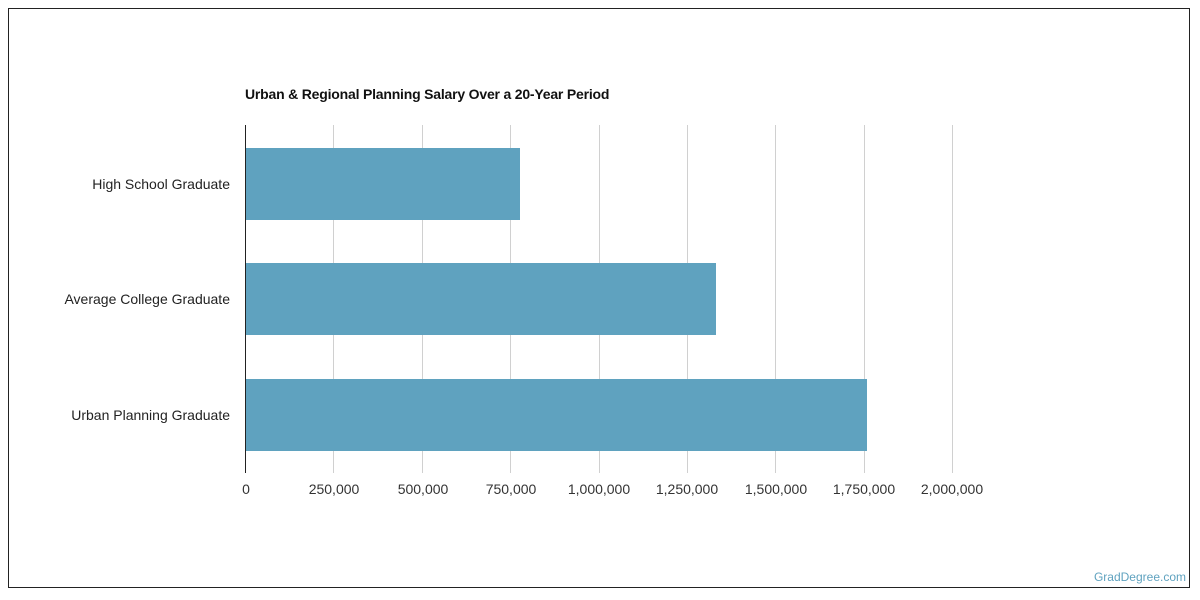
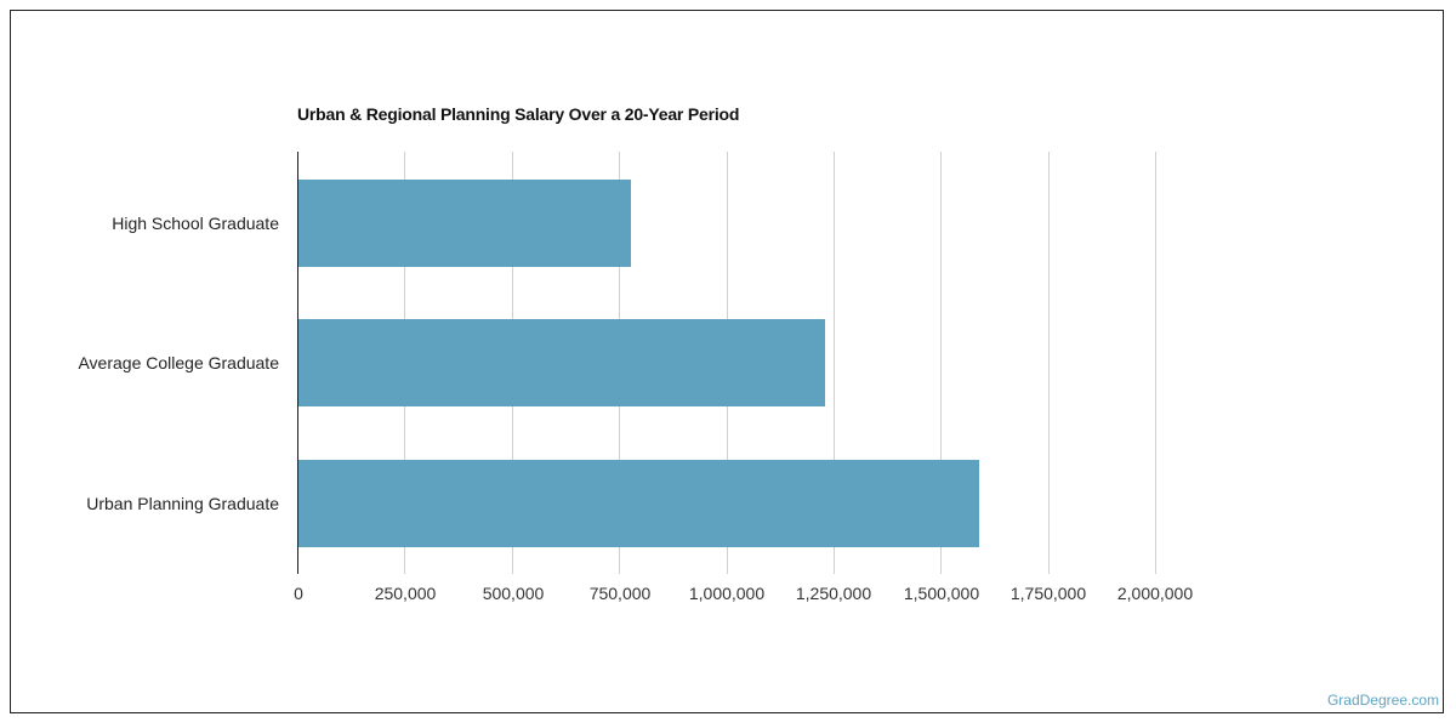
Average College Graduate: 1330000 -> 1230000
Urban Planning Graduate: 1760000 -> 1590000
